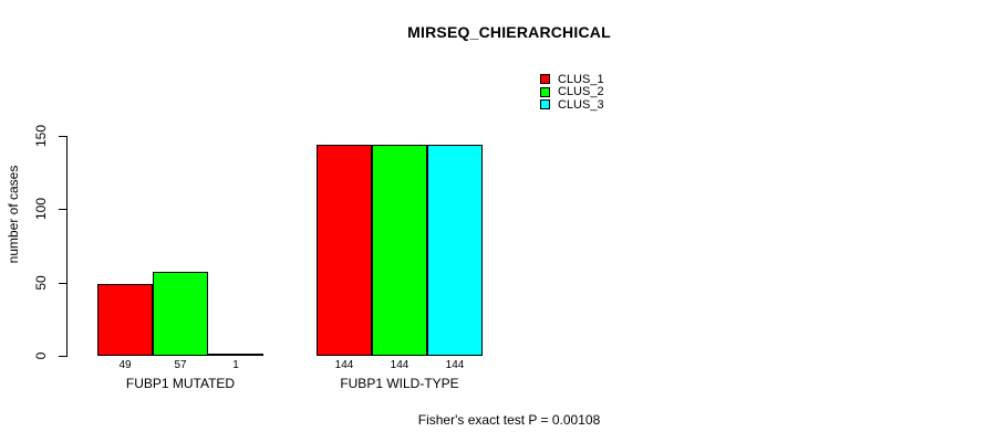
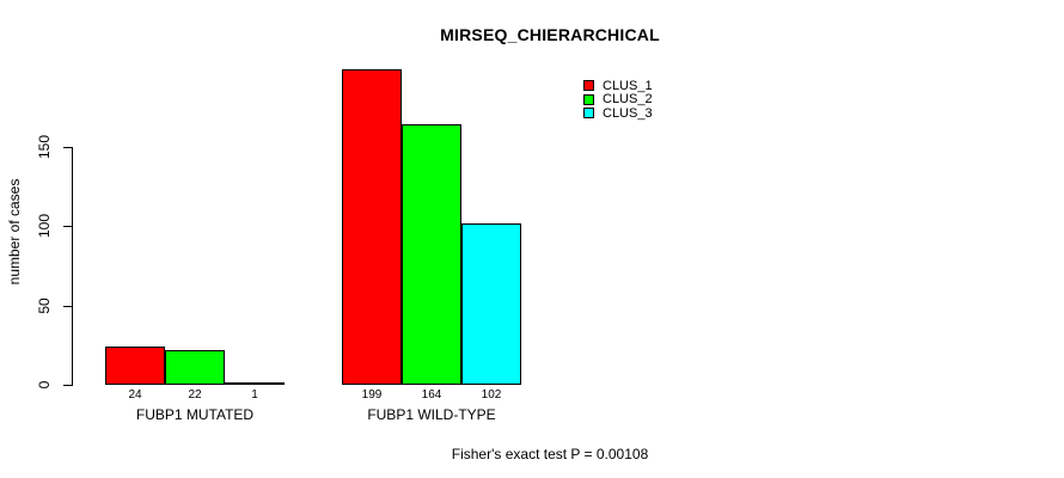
CLUS_1/FUBP1 MUTATED: 49 -> 24
CLUS_2/FUBP1 MUTATED: 57 -> 22
CLUS_1/FUBP1 WILD-TYPE: 144 -> 199
CLUS_2/FUBP1 WILD-TYPE: 144 -> 164
CLUS_3/FUBP1 WILD-TYPE: 144 -> 102
